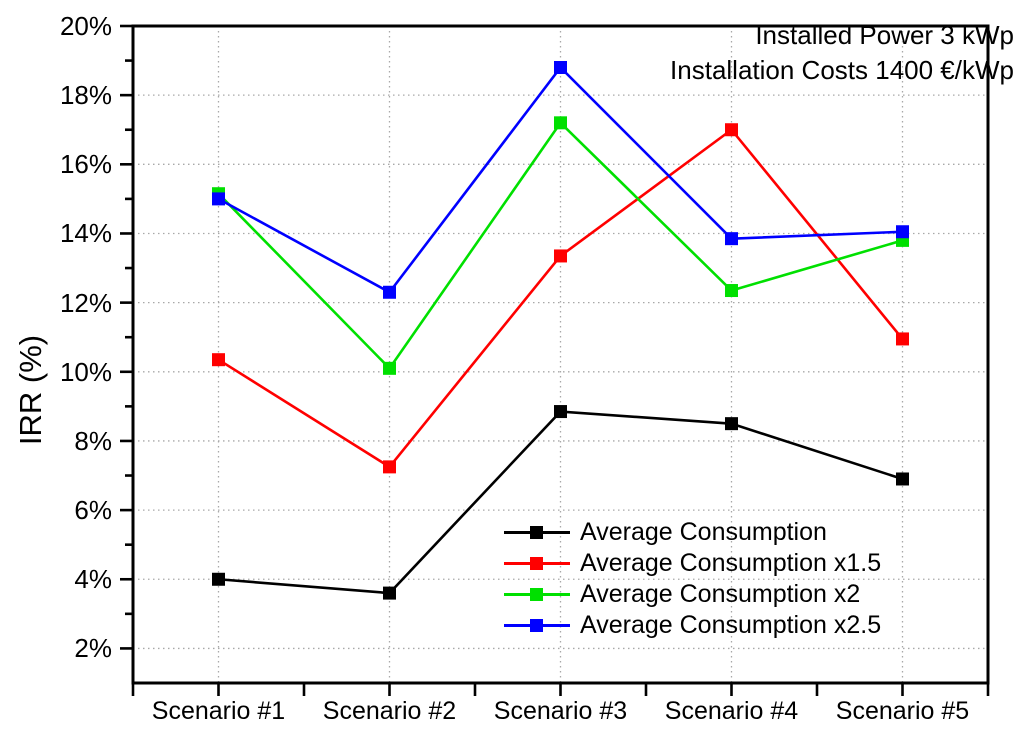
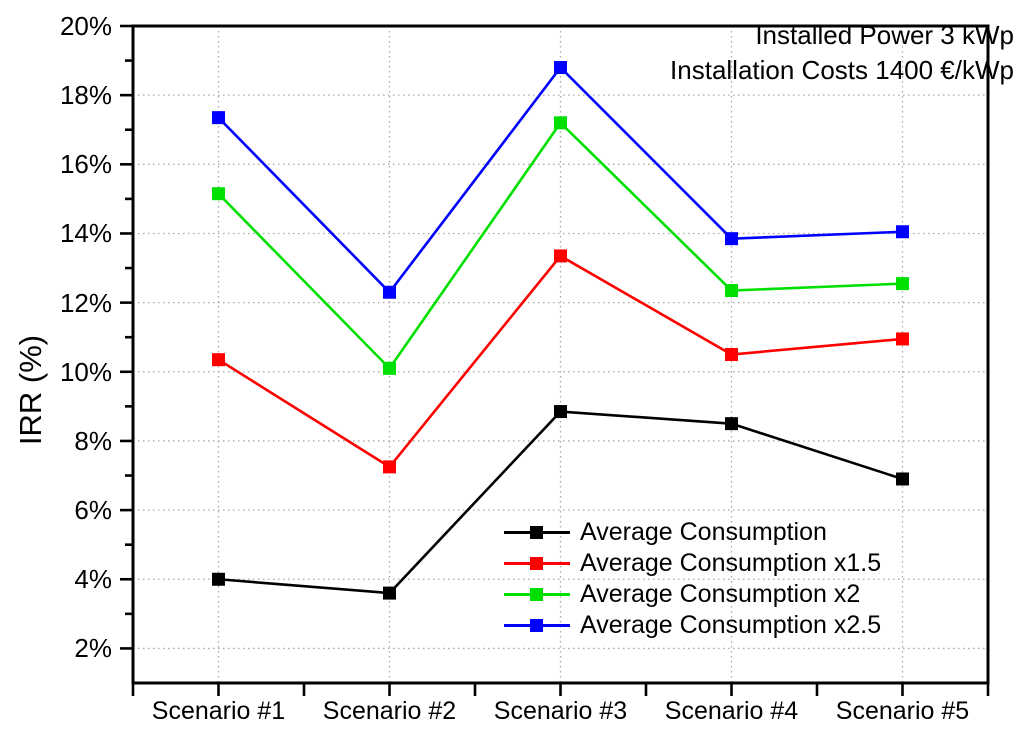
Average Consumption x2.5/Scenario #1: 15.0% -> 17.4%
Average Consumption x1.5/Scenario #4: 17.0% -> 10.5%
Average Consumption x2/Scenario #5: 13.8% -> 12.6%
